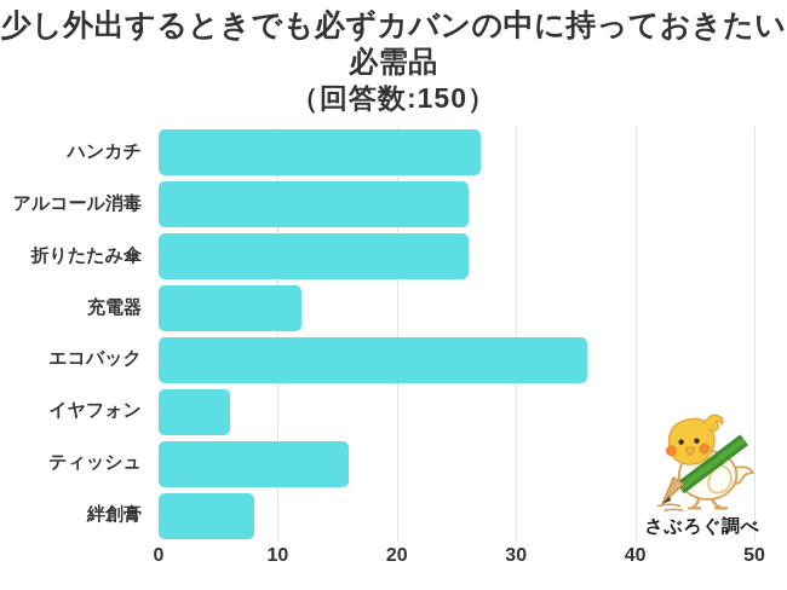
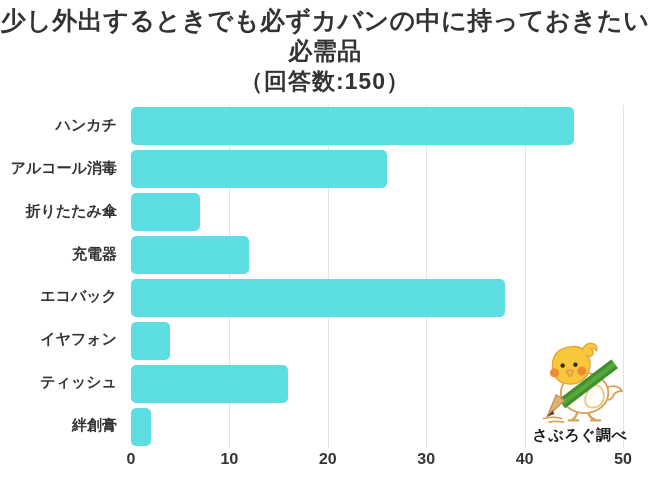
ハンカチ: 27 -> 45
折りたたみ傘: 26 -> 7
エコバック: 36 -> 38
イヤフォン: 6 -> 4
絆創膏: 8 -> 2
